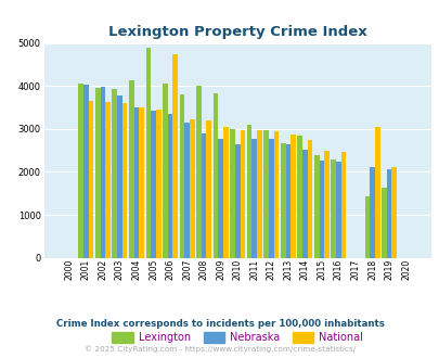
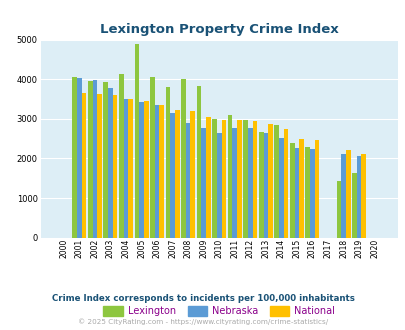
National/2006: 4750 -> 3340
National/2018: 3050 -> 2200
